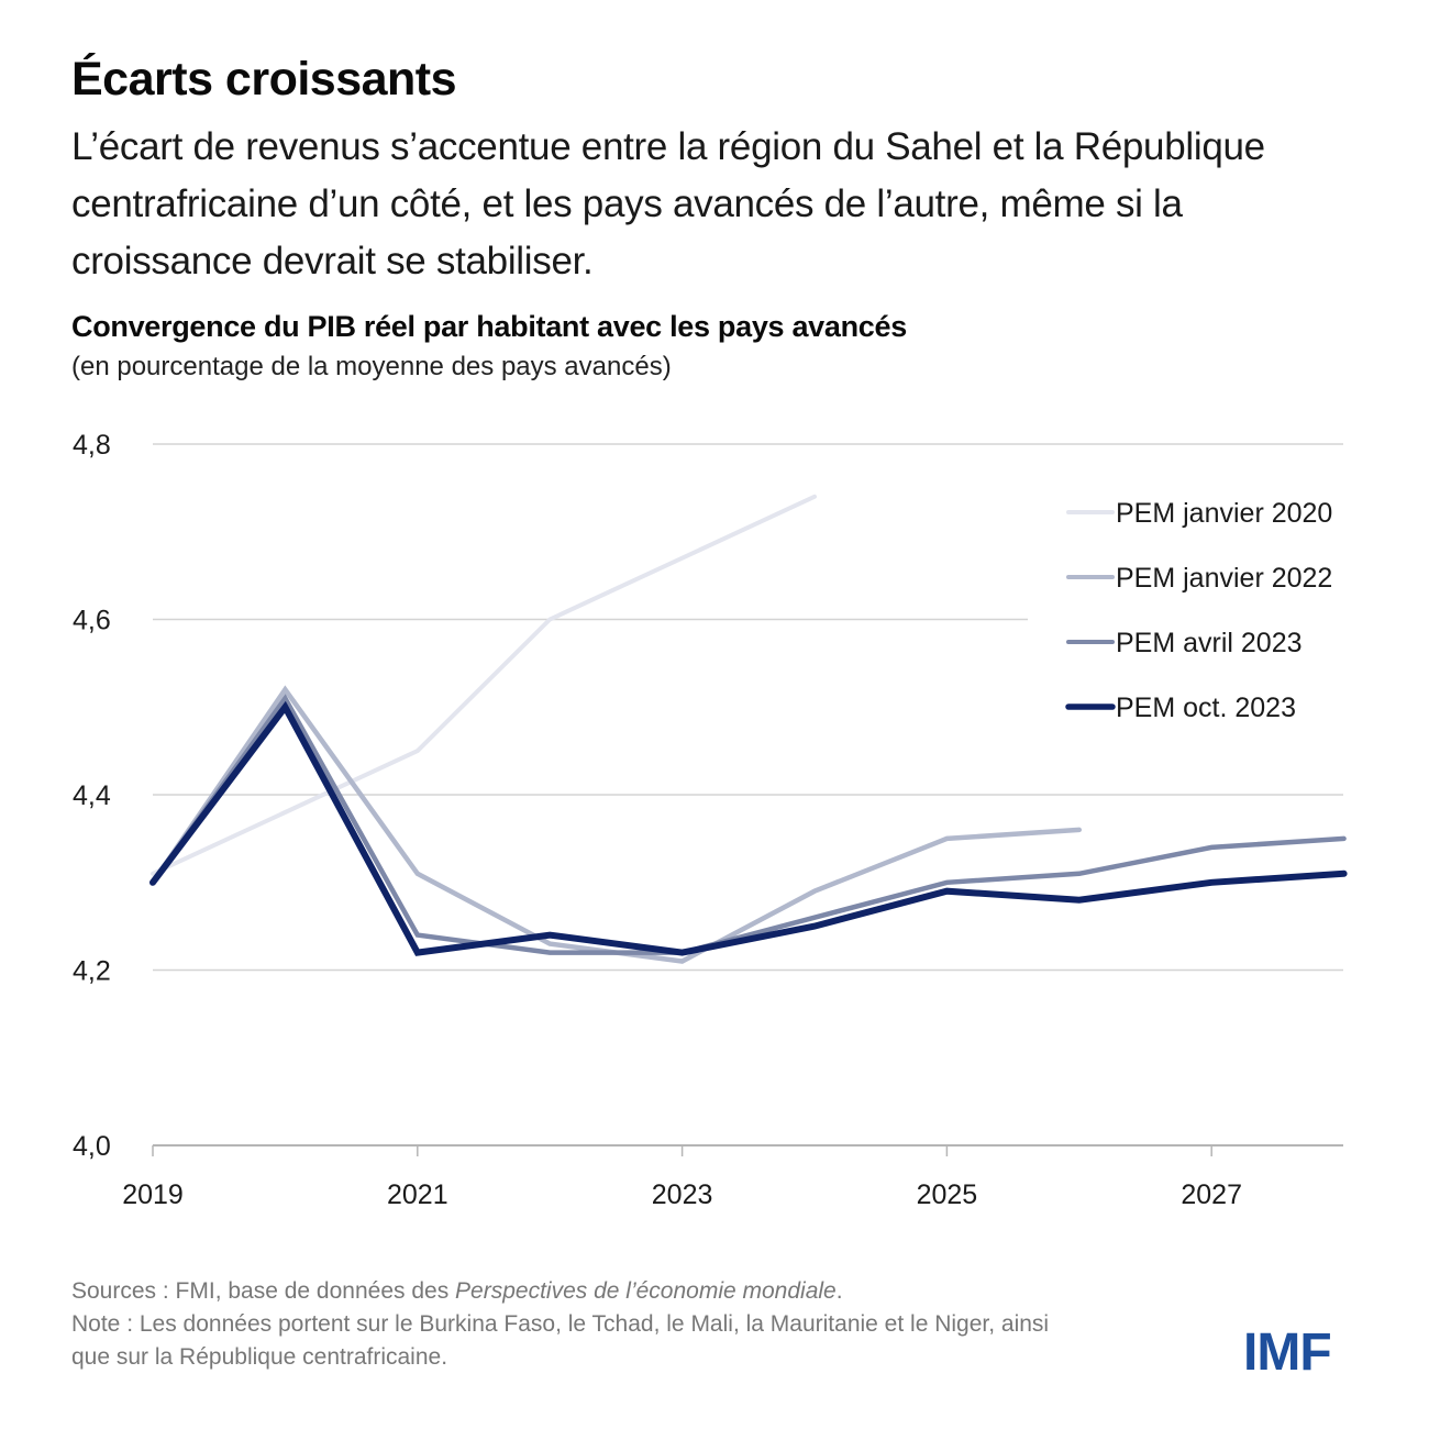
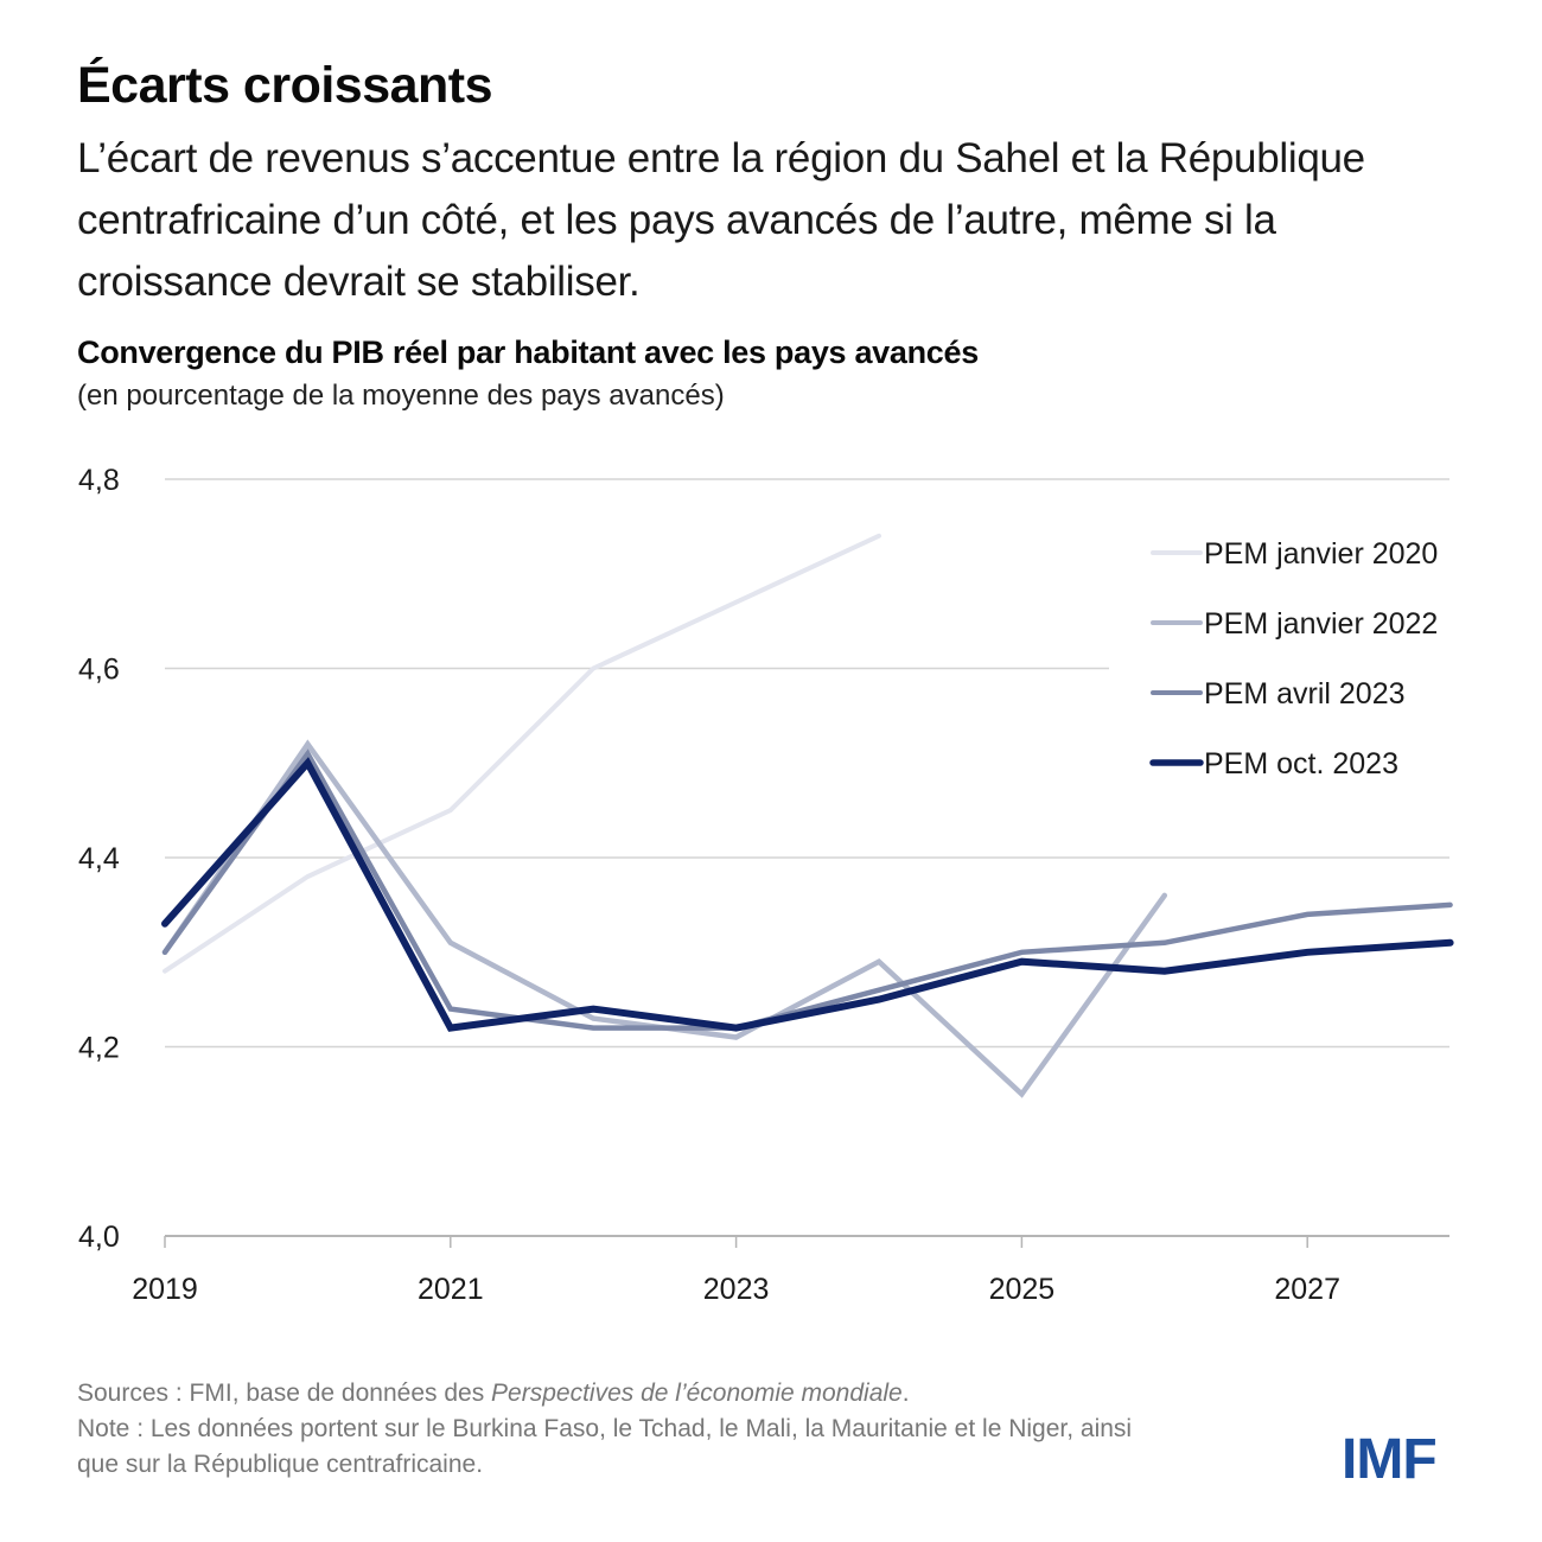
PEM janvier 2020/2019: 4,31 -> 4,28
PEM oct. 2023/2019: 4,30 -> 4,33
PEM janvier 2022/2025: 4,35 -> 4,15
